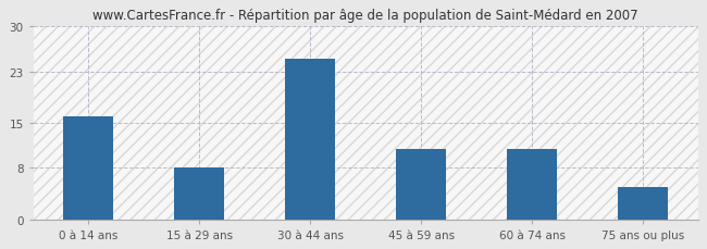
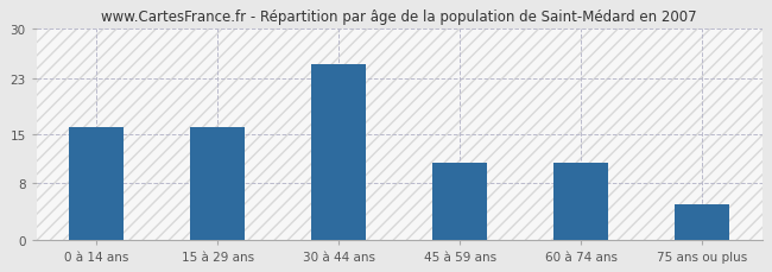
15 à 29 ans: 8 -> 16
